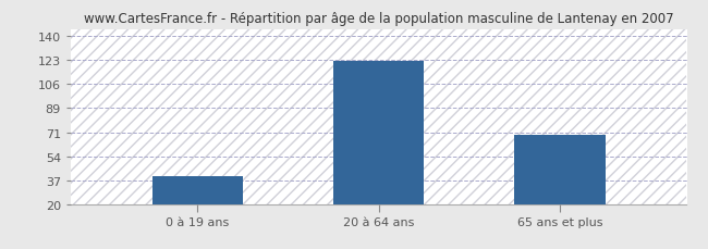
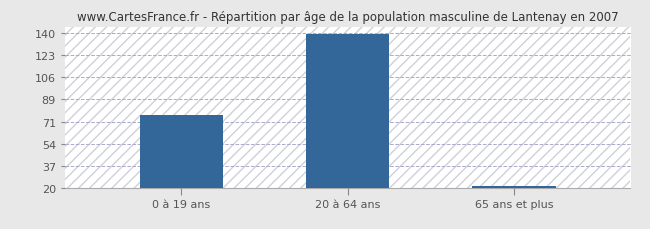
0 à 19 ans: 40 -> 76
20 à 64 ans: 122 -> 139
65 ans et plus: 69 -> 21
